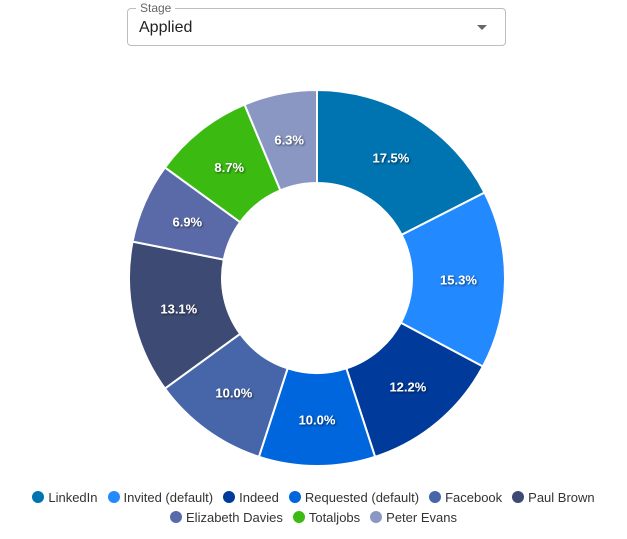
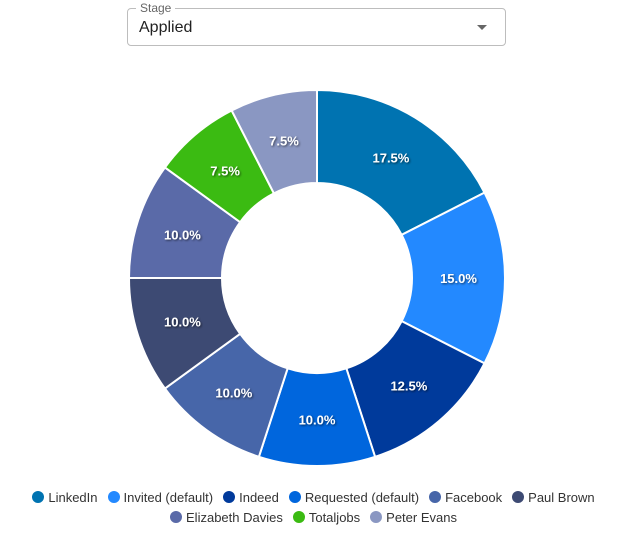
Invited (default): 15.3% -> 15.0%
Indeed: 12.2% -> 12.5%
Paul Brown: 13.1% -> 10.0%
Elizabeth Davies: 6.9% -> 10.0%
Totaljobs: 8.7% -> 7.5%
Peter Evans: 6.3% -> 7.5%
